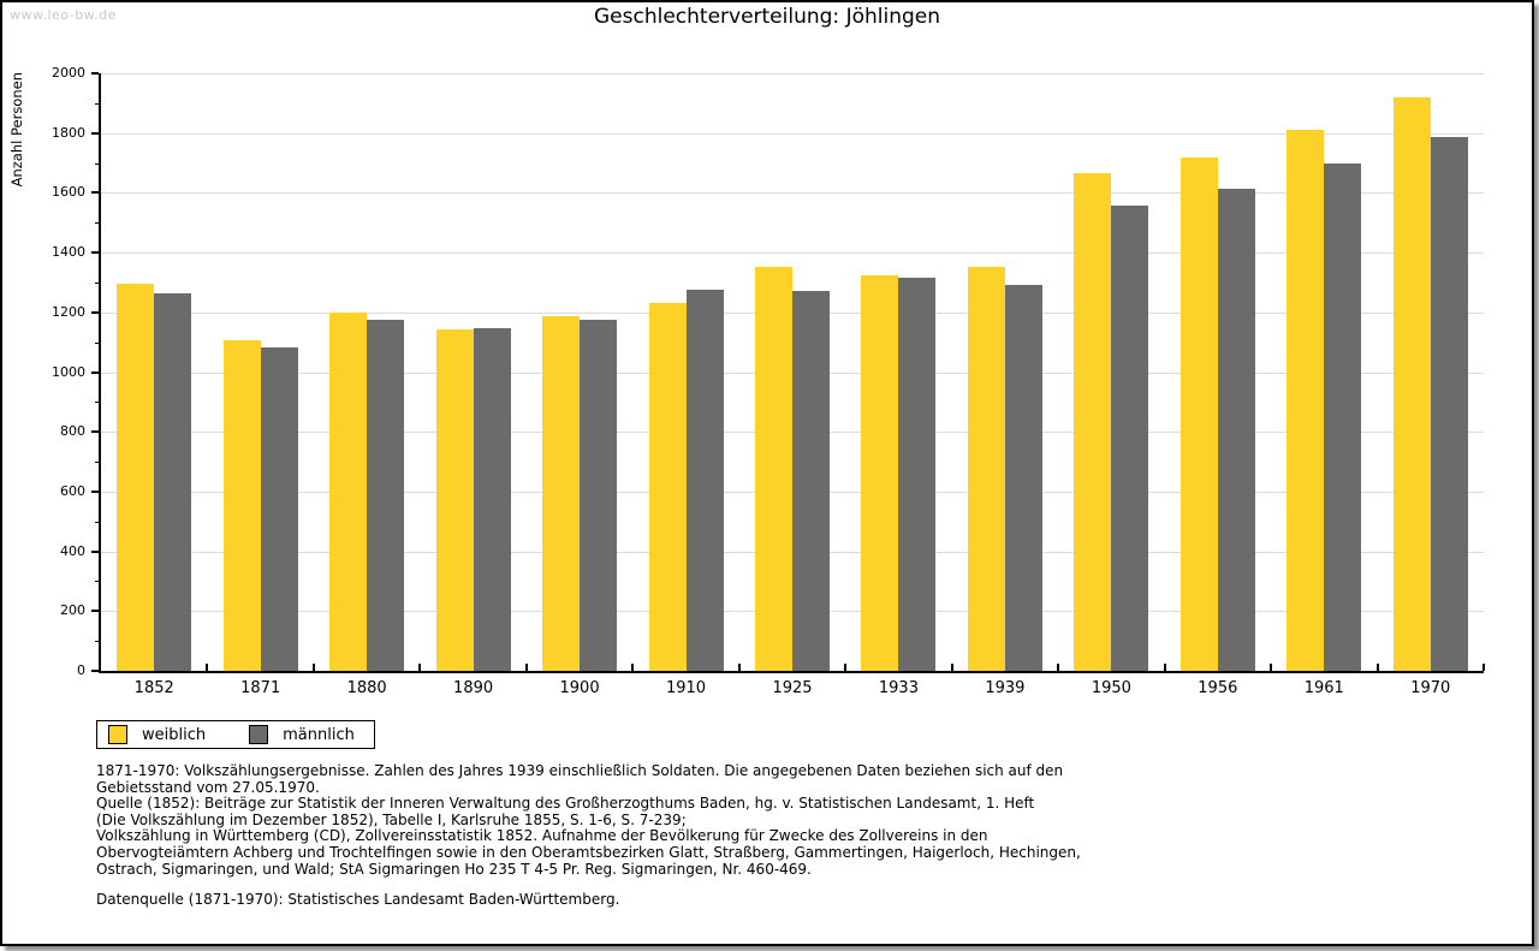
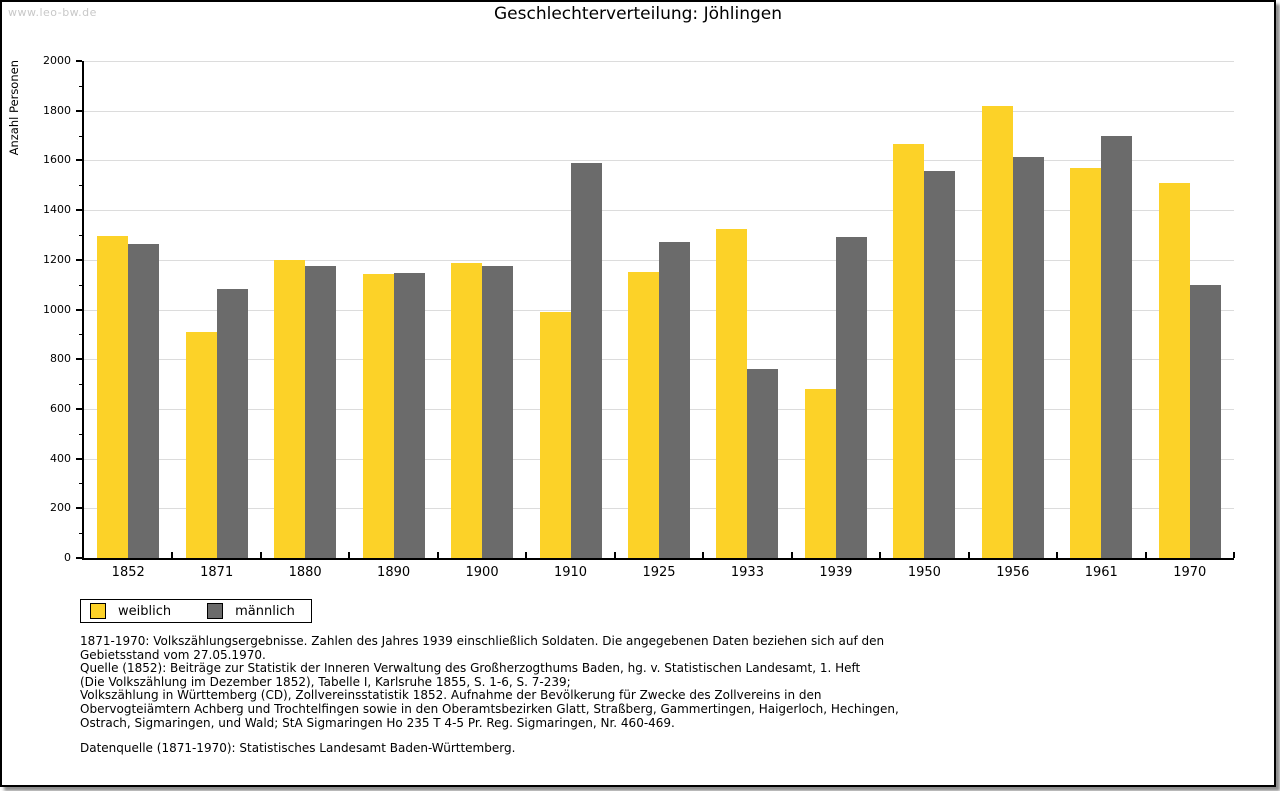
weiblich/1871: 1110 -> 910
weiblich/1910: 1230 -> 990
männlich/1910: 1280 -> 1590
weiblich/1925: 1350 -> 1150
männlich/1933: 1310 -> 760
weiblich/1939: 1350 -> 680
weiblich/1956: 1720 -> 1820
weiblich/1961: 1810 -> 1570
weiblich/1970: 1920 -> 1510
männlich/1970: 1790 -> 1100
